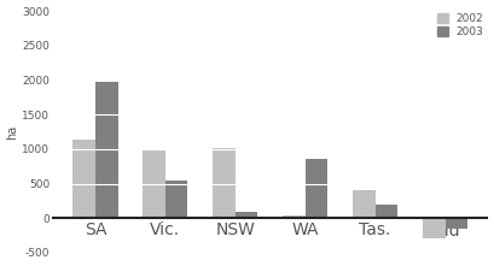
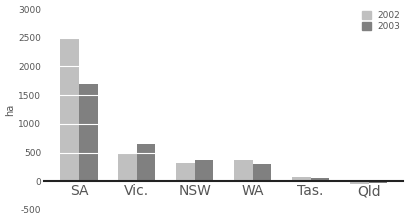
2002/SA: 1140 -> 2500
2003/SA: 1980 -> 1700
2002/Vic.: 1000 -> 500
2003/Vic.: 540 -> 650
2002/NSW: 1020 -> 320
2003/NSW: 100 -> 380
2002/WA: 40 -> 380
2003/WA: 860 -> 300
2002/Tas.: 400 -> 80
2003/Tas.: 200 -> 60
2002/Qld: -300 -> -50
2003/Qld: -160 -> -30
